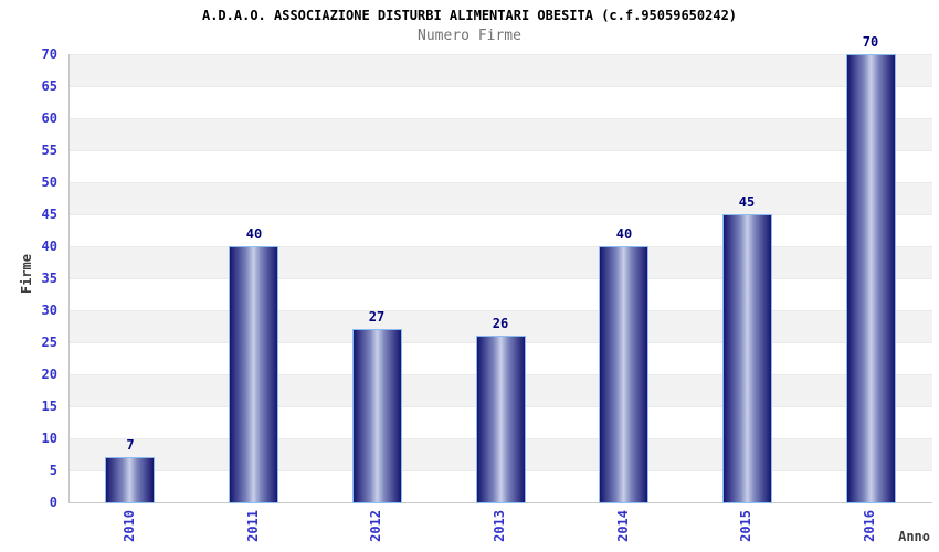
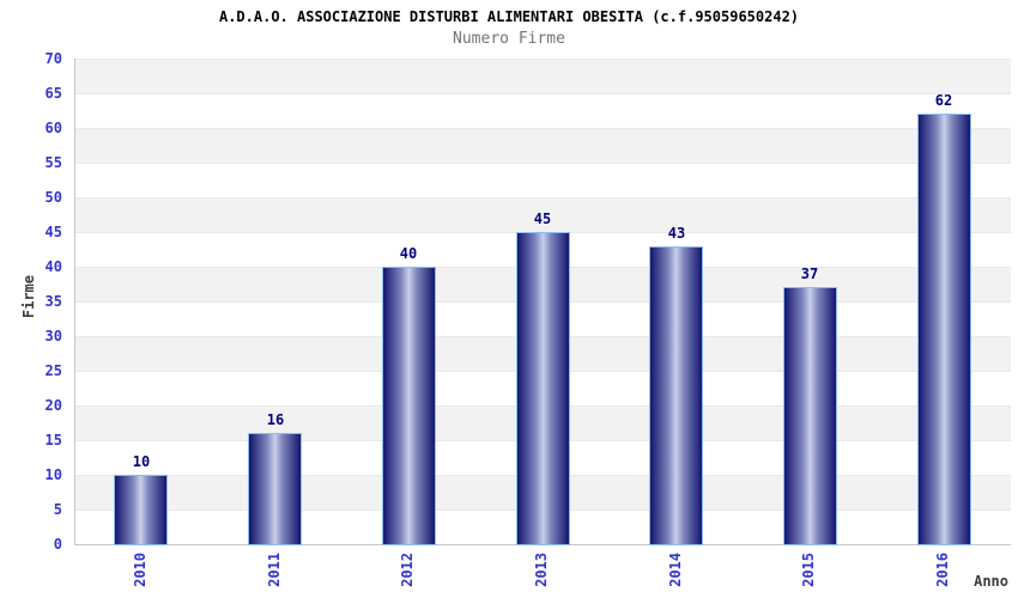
2010: 7 -> 10
2011: 40 -> 16
2012: 27 -> 40
2013: 26 -> 45
2014: 40 -> 43
2015: 45 -> 37
2016: 70 -> 62
